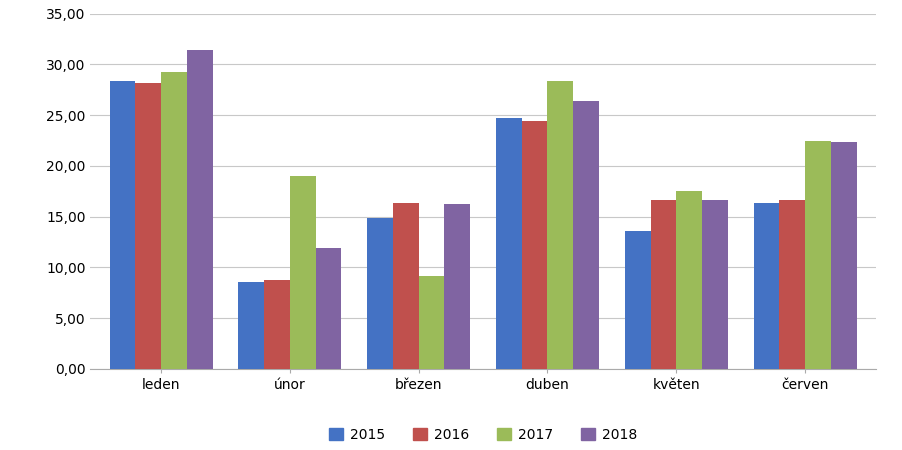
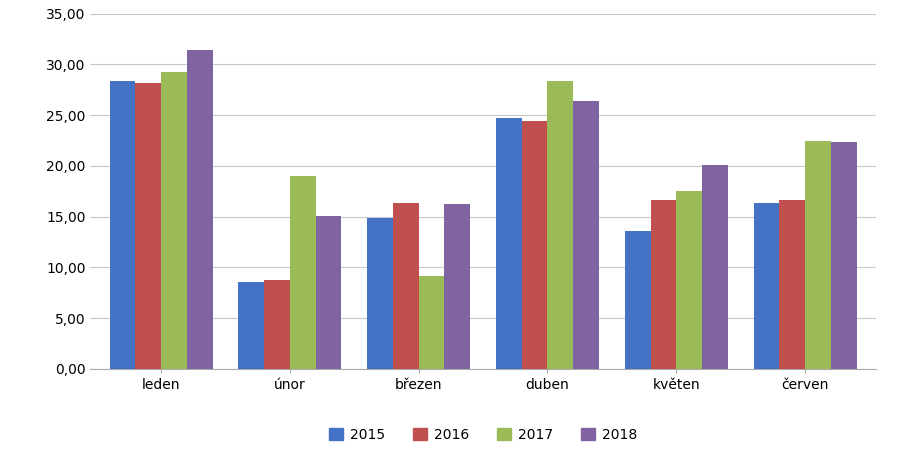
2018/únor: 11,9 -> 15,1
2018/květen: 16,6 -> 20,1
